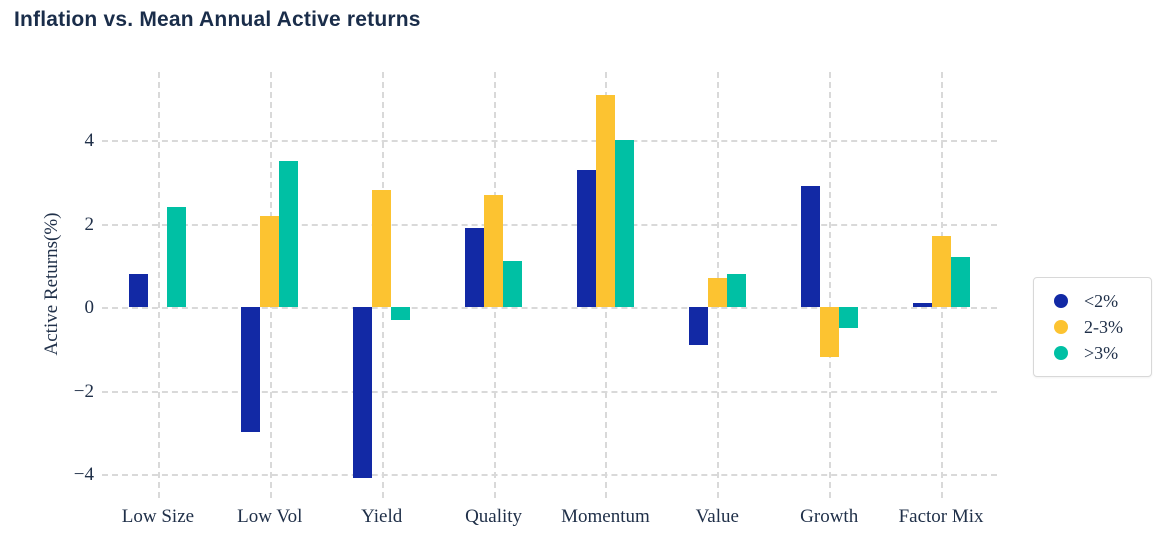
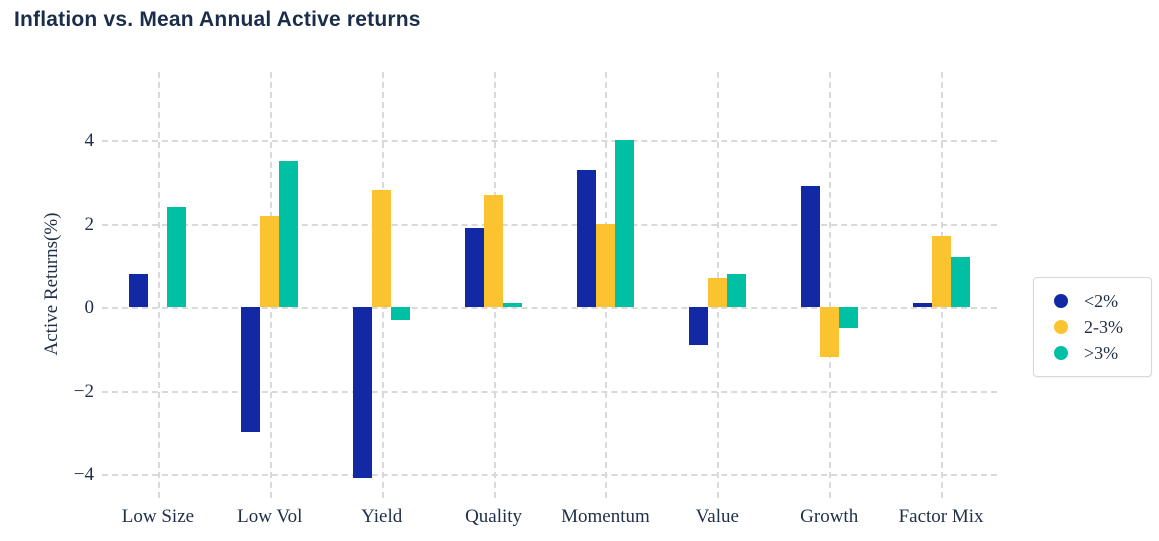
>3%/Quality: 1.1 -> 0.1
2-3%/Momentum: 5.1 -> 2.0
